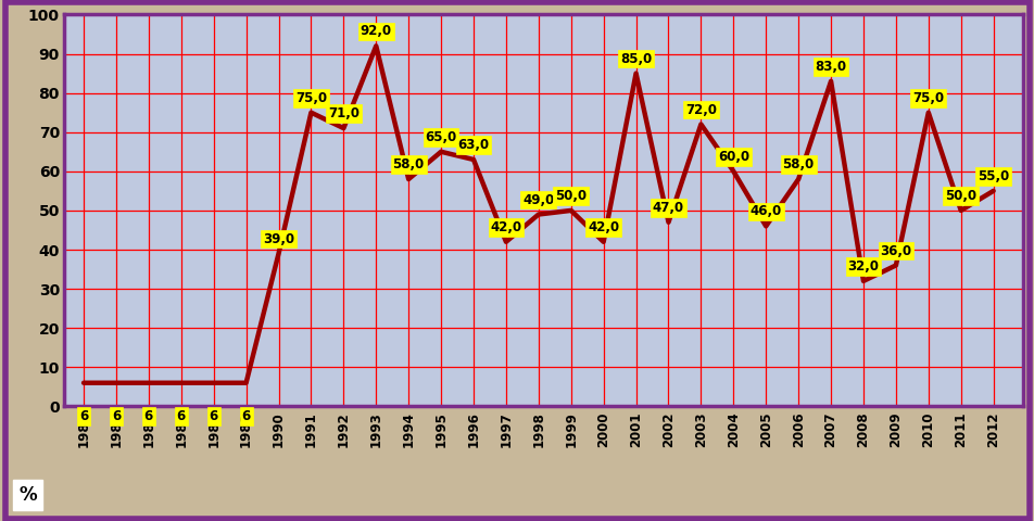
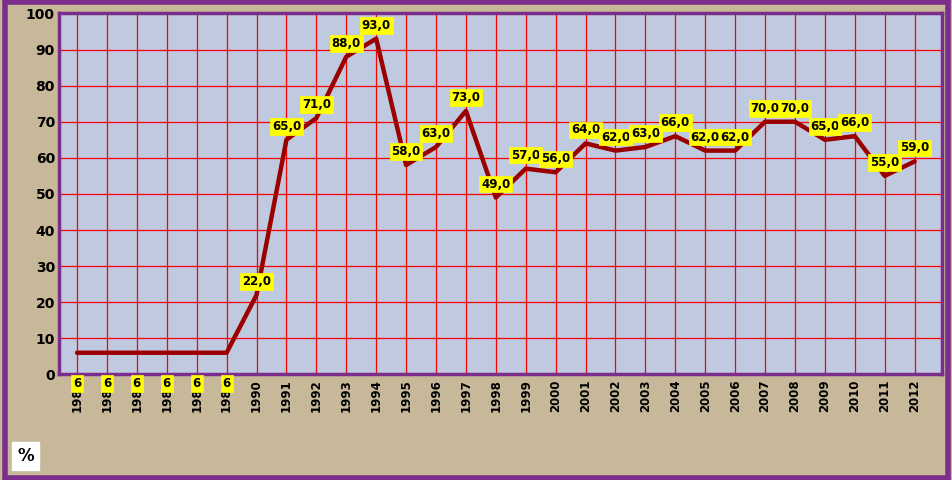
1990: 39,0 -> 22,0
1991: 75,0 -> 65,0
1993: 92,0 -> 88,0
1994: 58,0 -> 93,0
1995: 65,0 -> 58,0
1997: 42,0 -> 73,0
1999: 50,0 -> 57,0
2000: 42,0 -> 56,0
2001: 85,0 -> 64,0
2002: 47,0 -> 62,0
2003: 72,0 -> 63,0
2004: 60,0 -> 66,0
2005: 46,0 -> 62,0
2006: 58,0 -> 62,0
2007: 83,0 -> 70,0
2008: 32,0 -> 70,0
2009: 36,0 -> 65,0
2010: 75,0 -> 66,0
2011: 50,0 -> 55,0
2012: 55,0 -> 59,0
